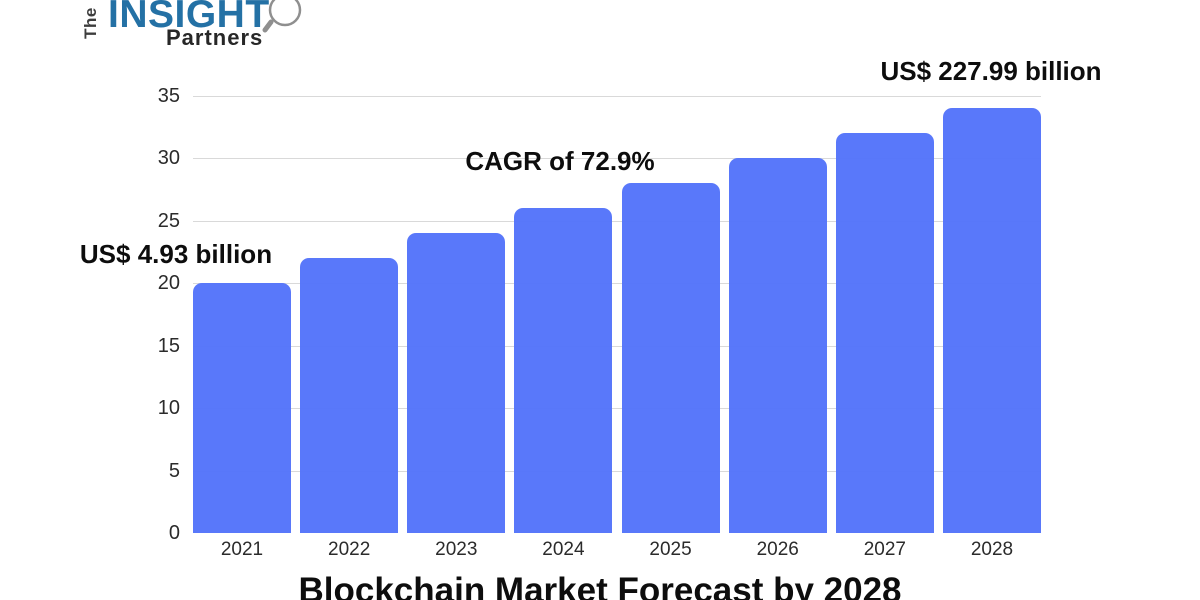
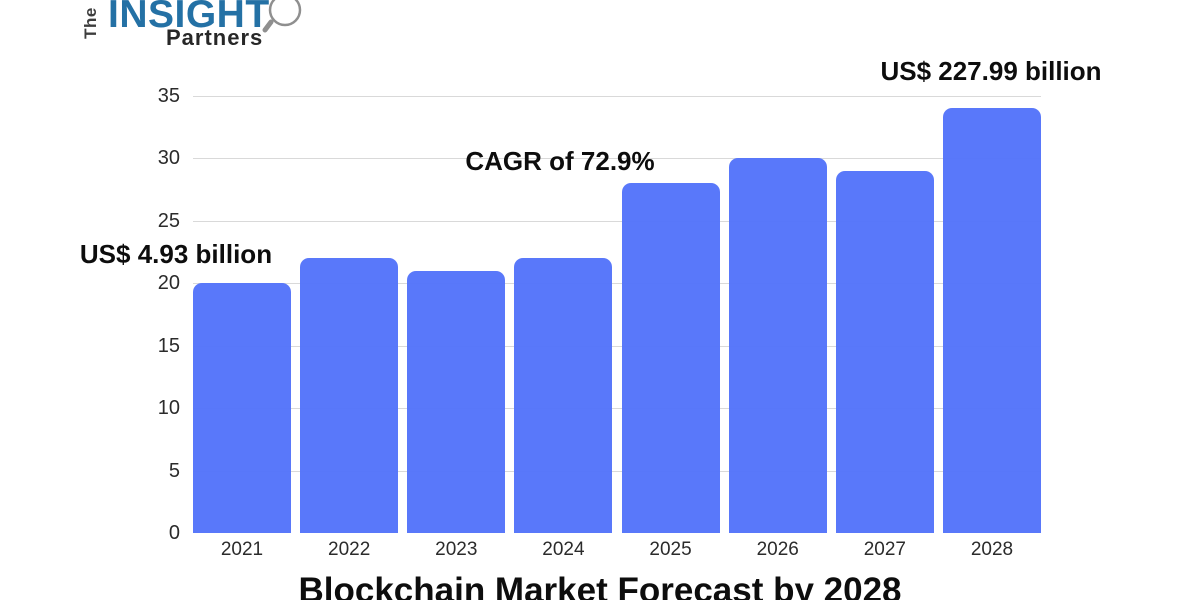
2023: 24 -> 21
2024: 26 -> 22
2027: 32 -> 29
